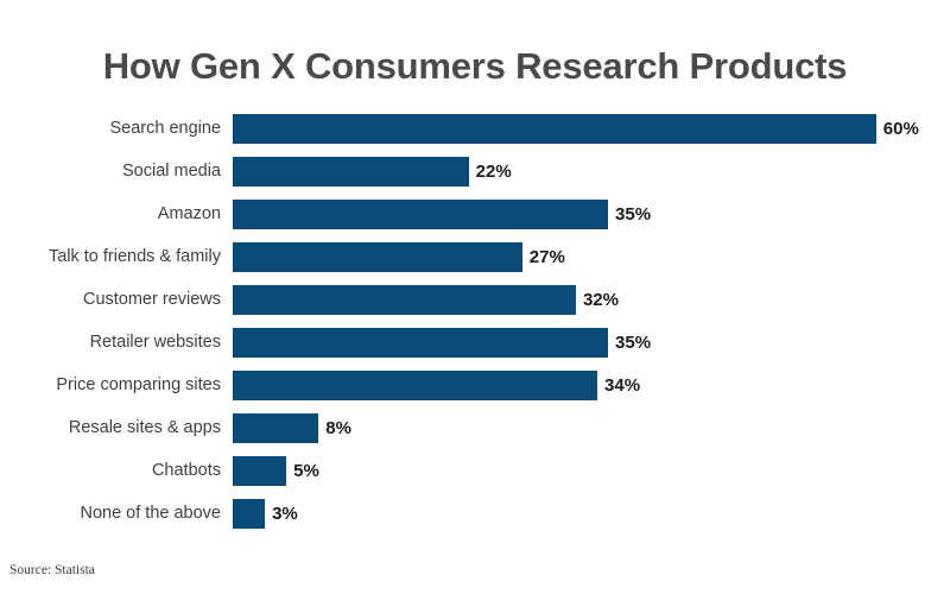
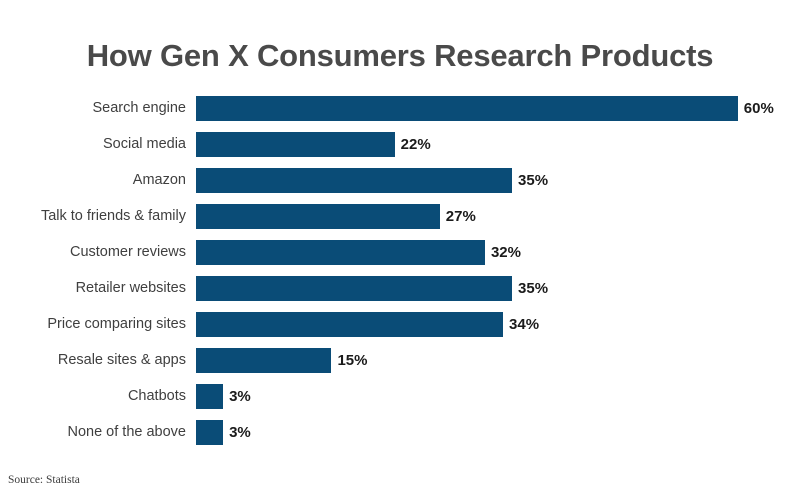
Resale sites & apps: 8% -> 15%
Chatbots: 5% -> 3%
